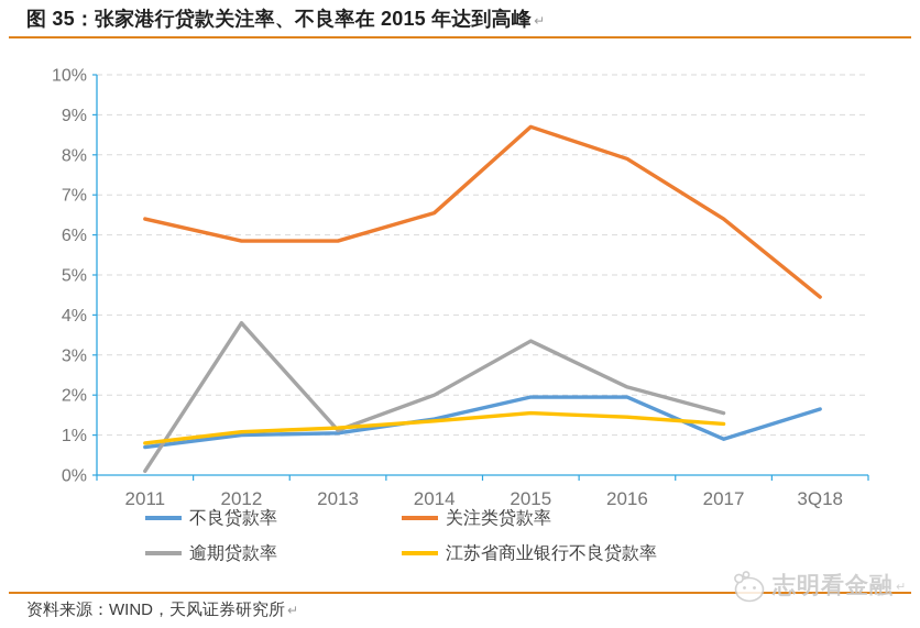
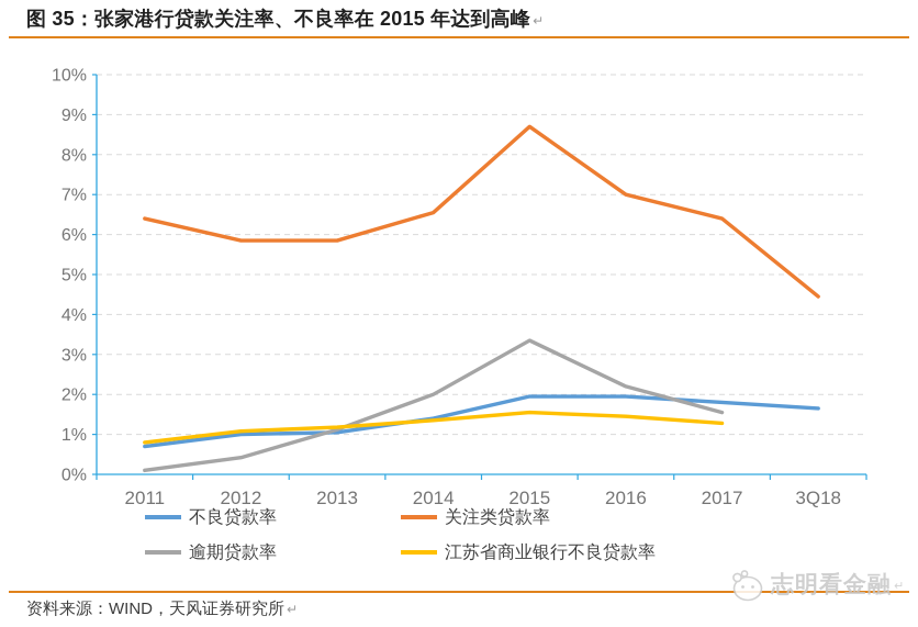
逾期贷款率/2012: 3.8% -> 0.4%
关注类贷款率/2016: 7.9% -> 7.0%
不良贷款率/2017: 0.9% -> 1.8%
